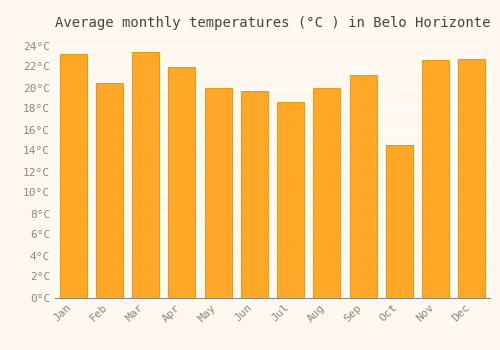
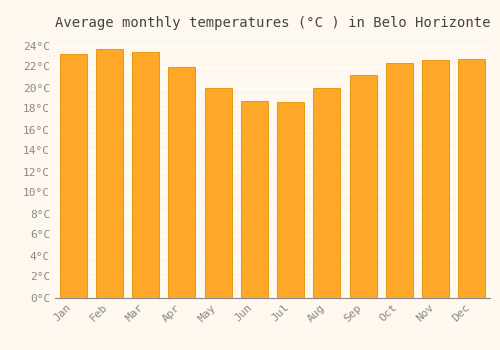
Feb: 20.4°C -> 23.7°C
Jun: 19.7°C -> 18.7°C
Oct: 14.5°C -> 22.3°C
